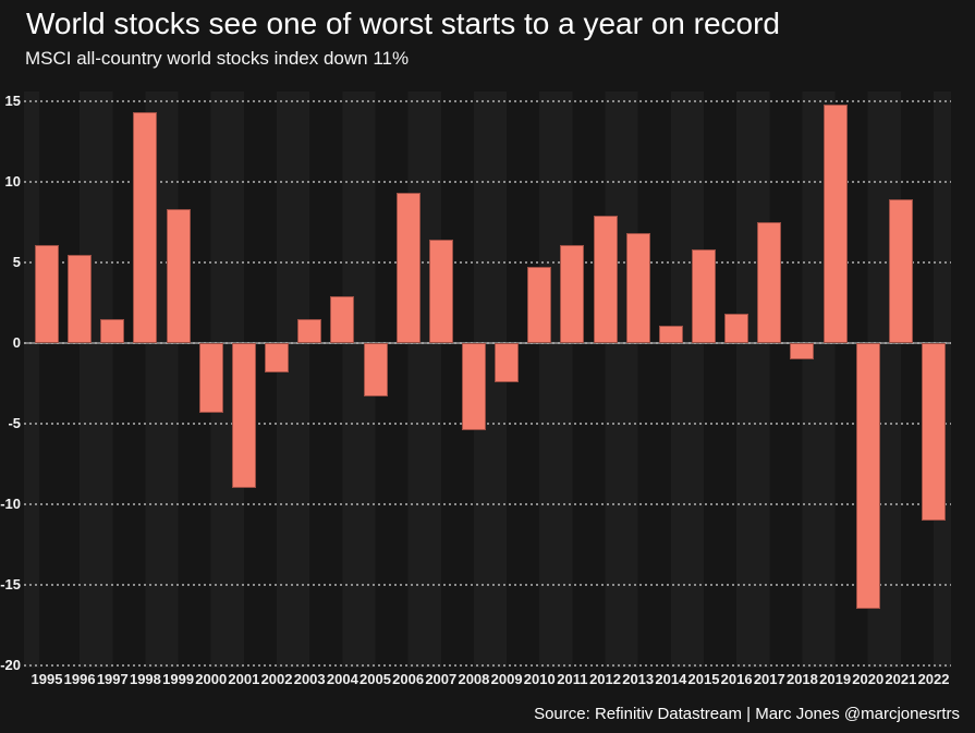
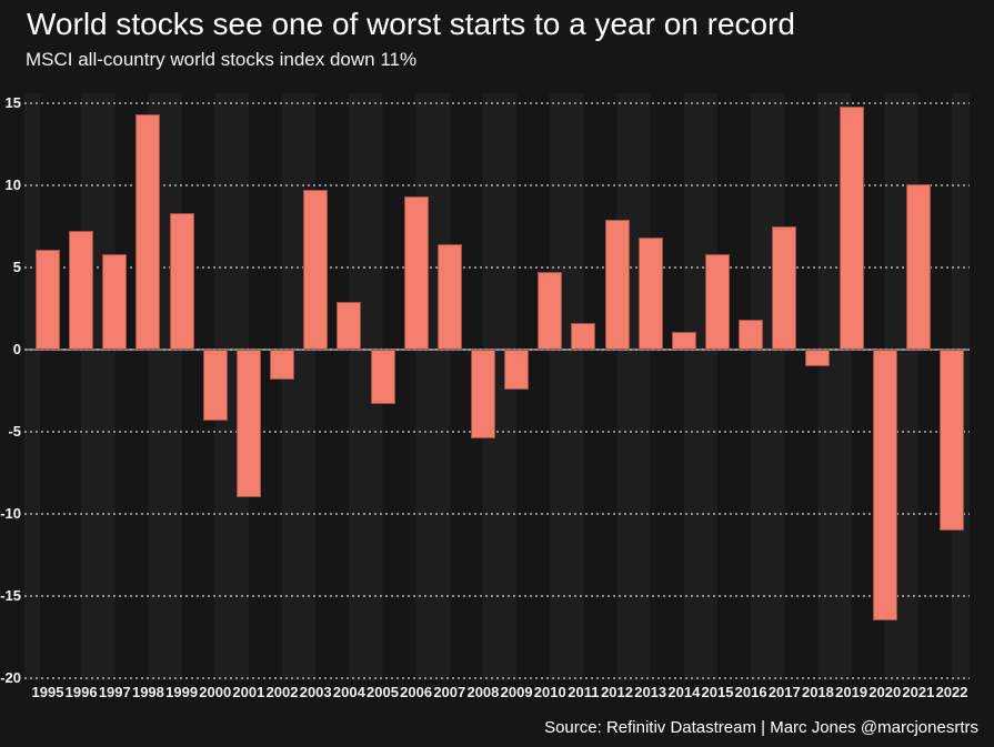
1996: 5.5 -> 7.2
1997: 1.5 -> 5.8
2003: 1.5 -> 9.7
2011: 6.1 -> 1.6
2021: 8.9 -> 10.1
